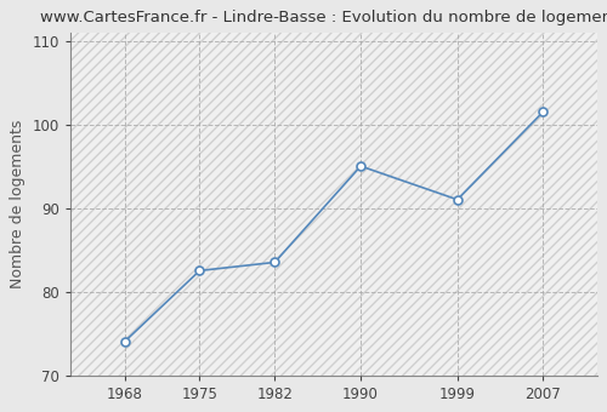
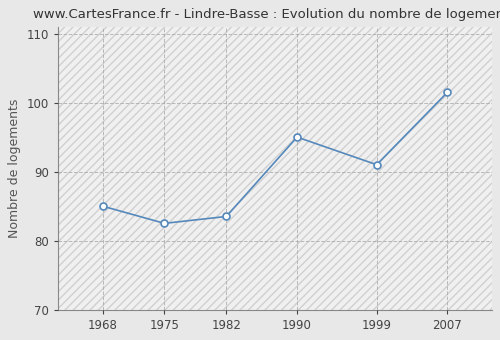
1968: 74.0 -> 85.0
